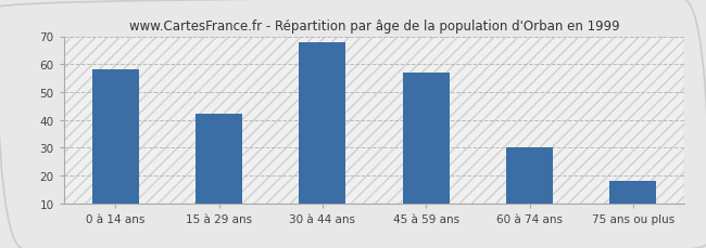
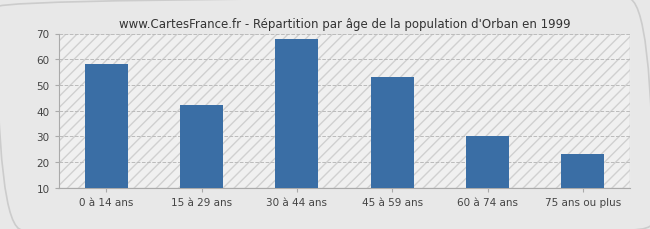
45 à 59 ans: 57 -> 53
75 ans ou plus: 18 -> 23
